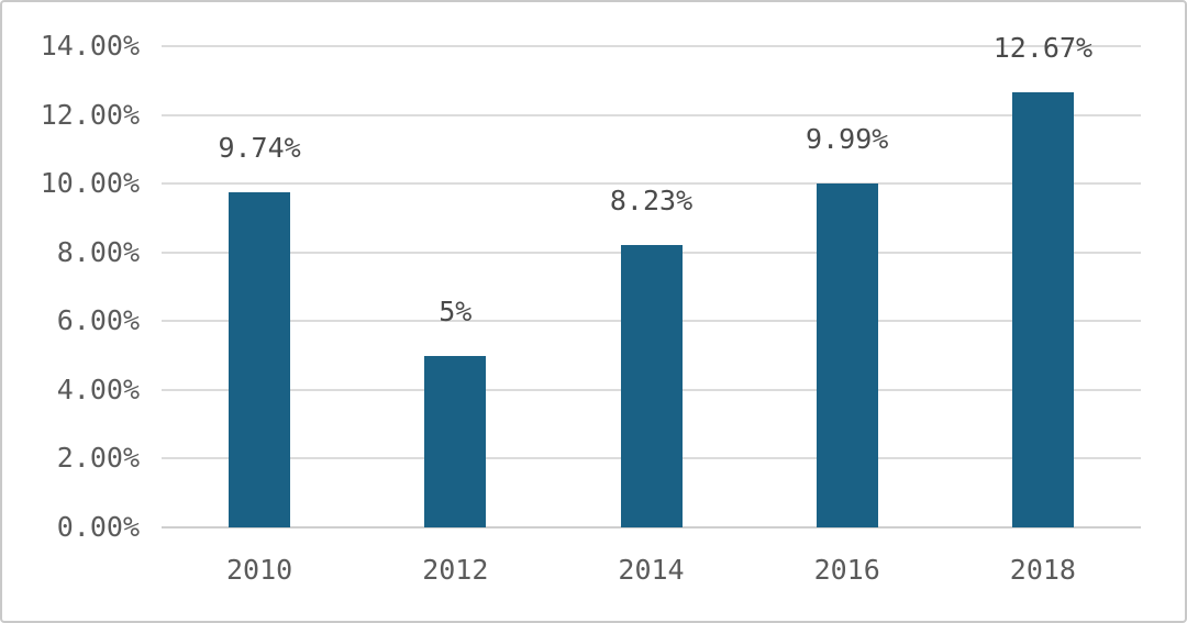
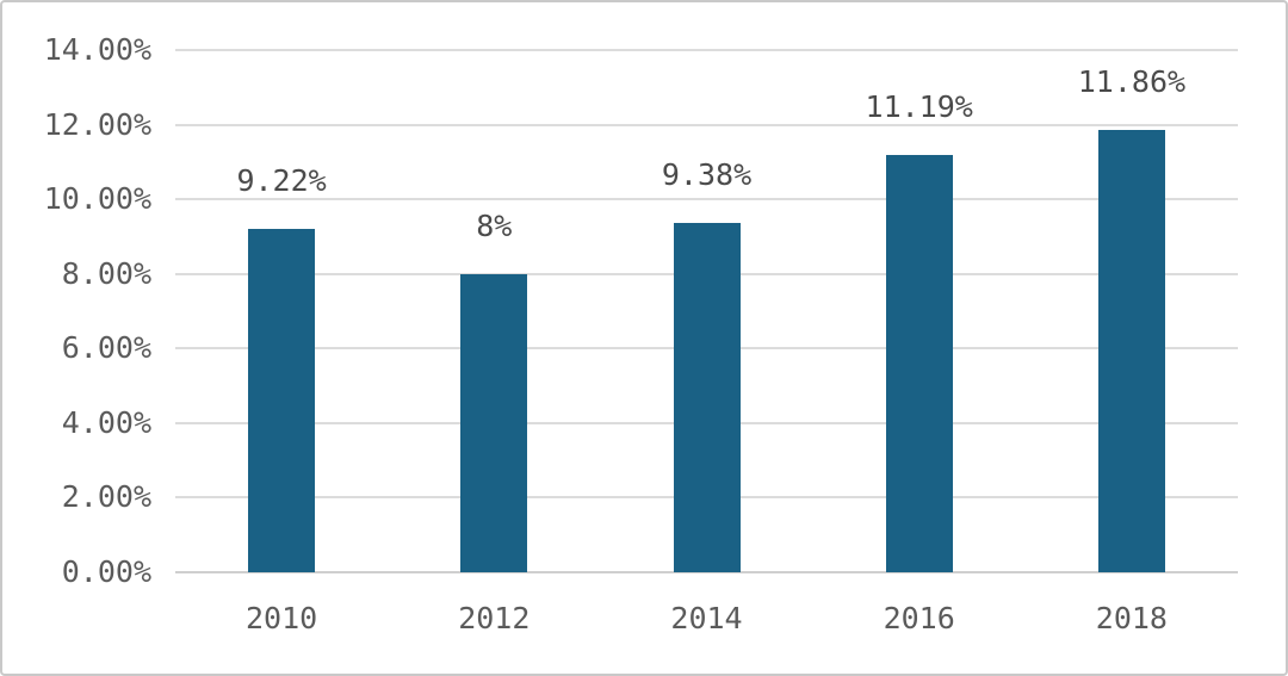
2010: 9.74% -> 9.22%
2012: 5% -> 8%
2014: 8.23% -> 9.38%
2016: 9.99% -> 11.19%
2018: 12.67% -> 11.86%
